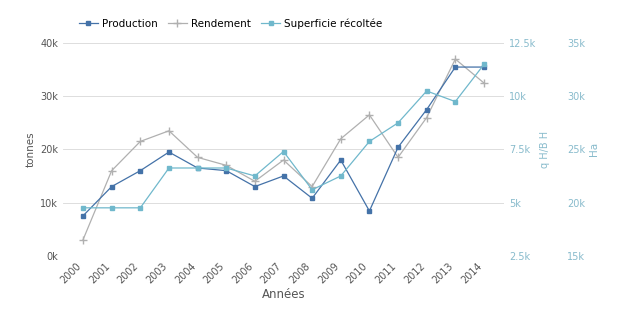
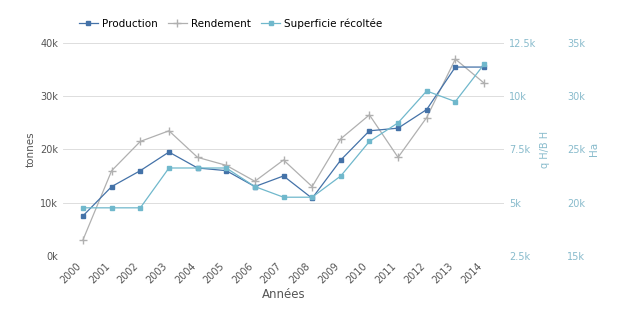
Superficie récoltée/2006: 15.0k -> 13.0k
Superficie récoltée/2007: 19.6k -> 11.0k
Superficie récoltée/2008: 12.4k -> 11.0k
Production/2010: 8.4k -> 23.5k
Production/2011: 20.4k -> 24.0k
